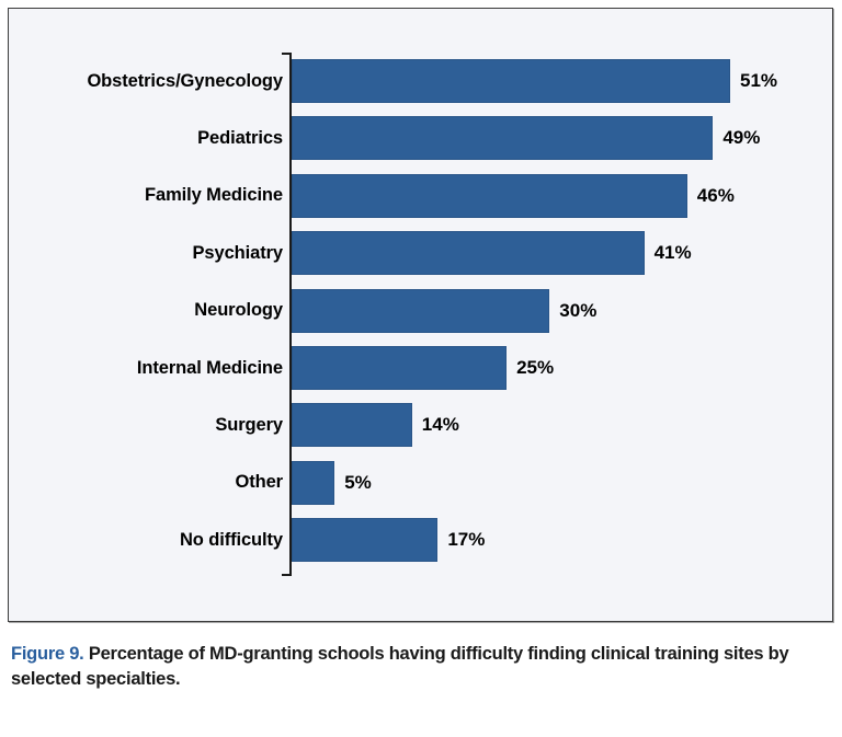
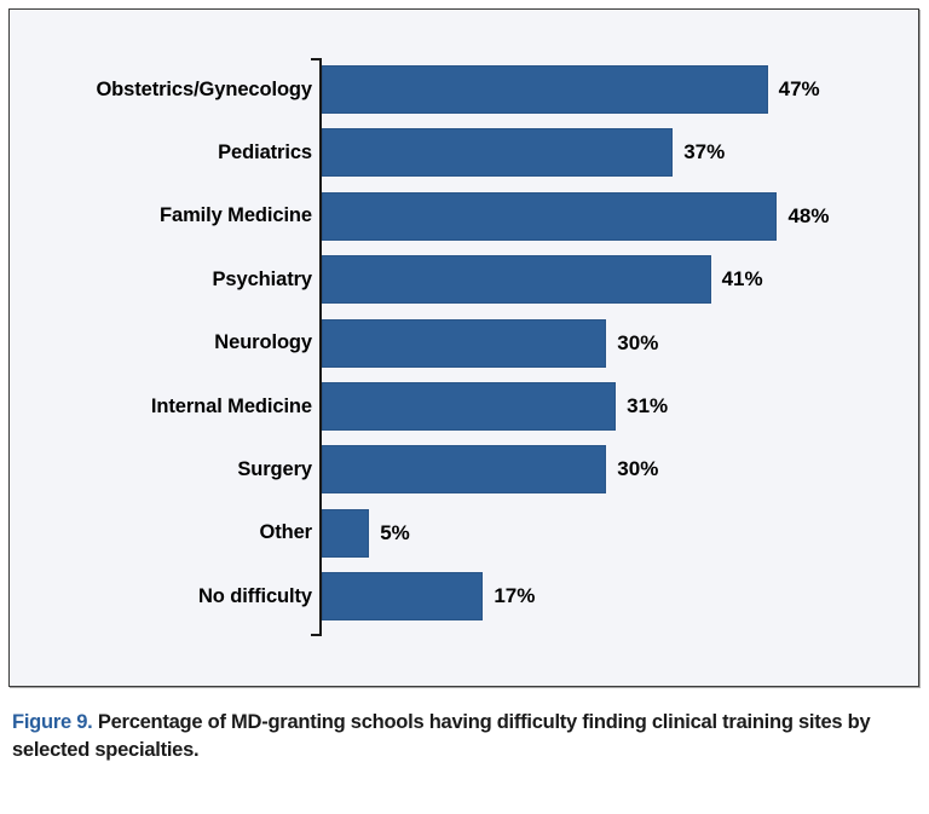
Obstetrics/Gynecology: 51% -> 47%
Pediatrics: 49% -> 37%
Family Medicine: 46% -> 48%
Internal Medicine: 25% -> 31%
Surgery: 14% -> 30%
